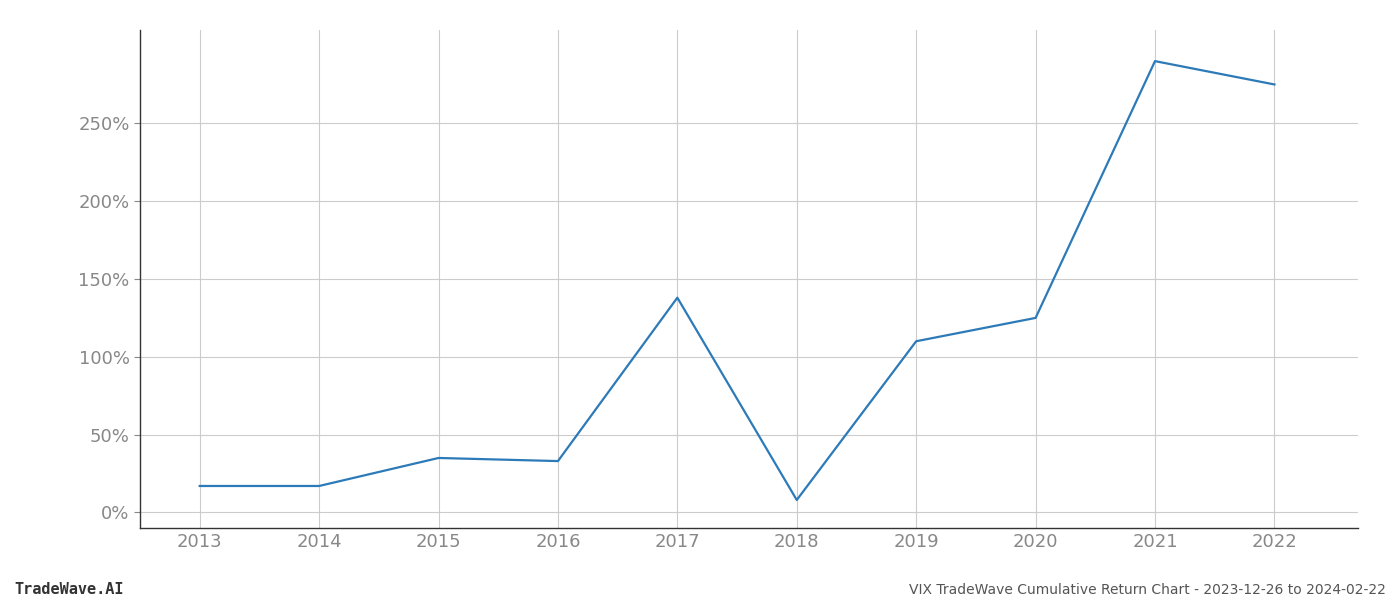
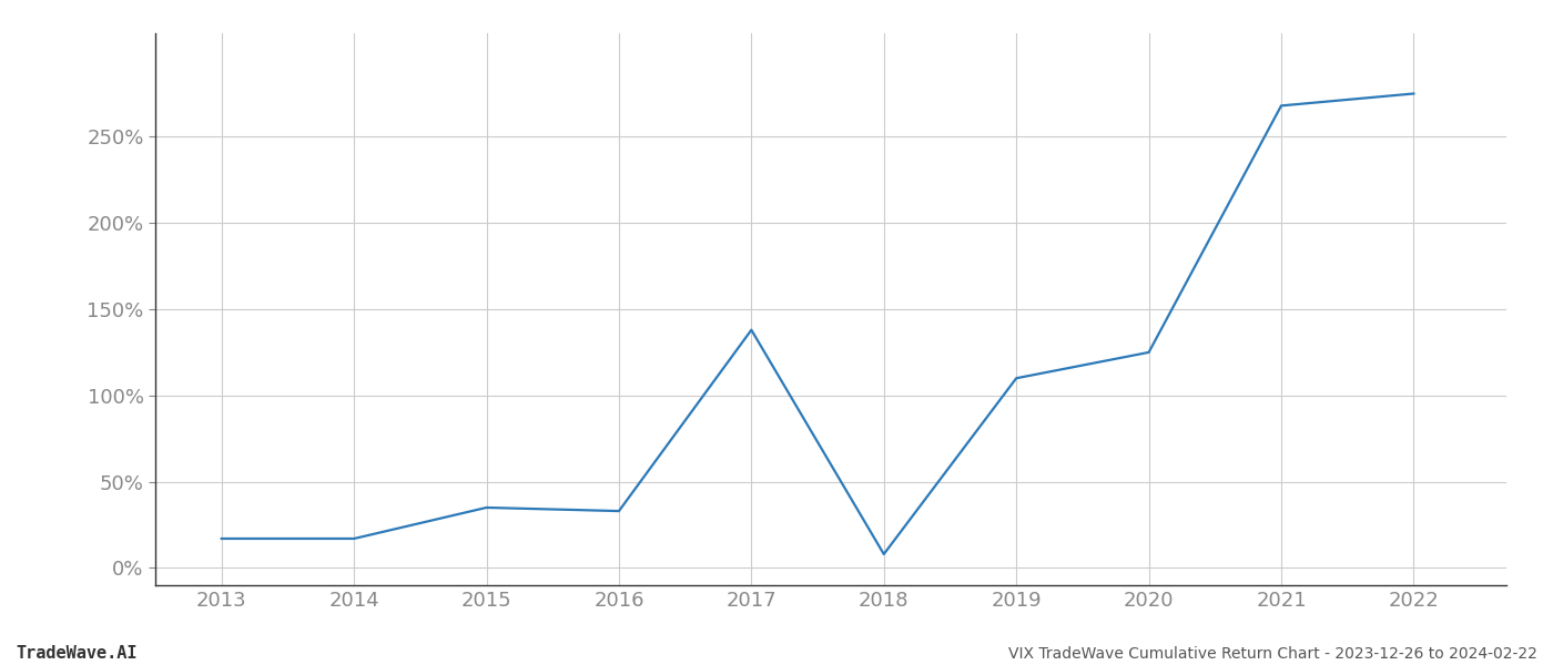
2021: 290% -> 268%
